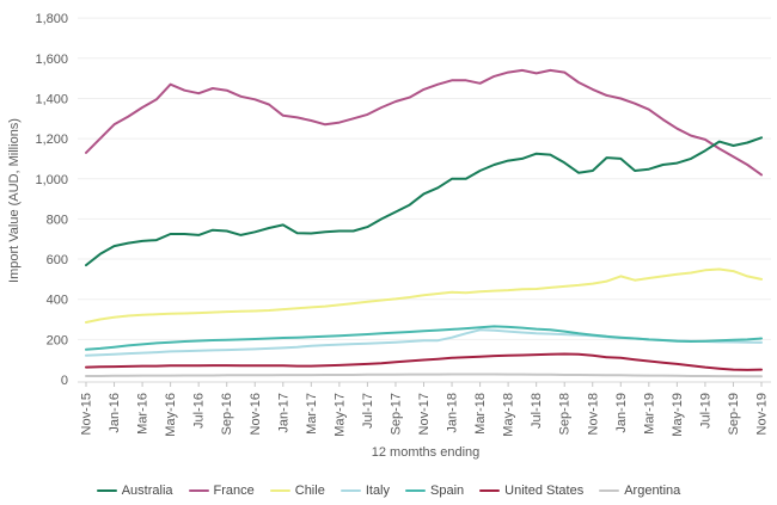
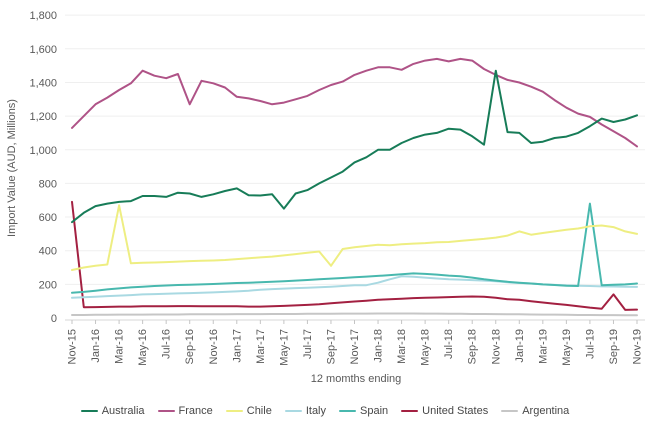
United States/Nov-15: 60 -> 690
Chile/Mar-16: 320 -> 670
France/Sep-16: 1440 -> 1270
Australia/May-17: 740 -> 650
Chile/Sep-17: 400 -> 310
Australia/Nov-18: 1040 -> 1470
Spain/Jul-19: 190 -> 680
United States/Sep-19: 50 -> 140
